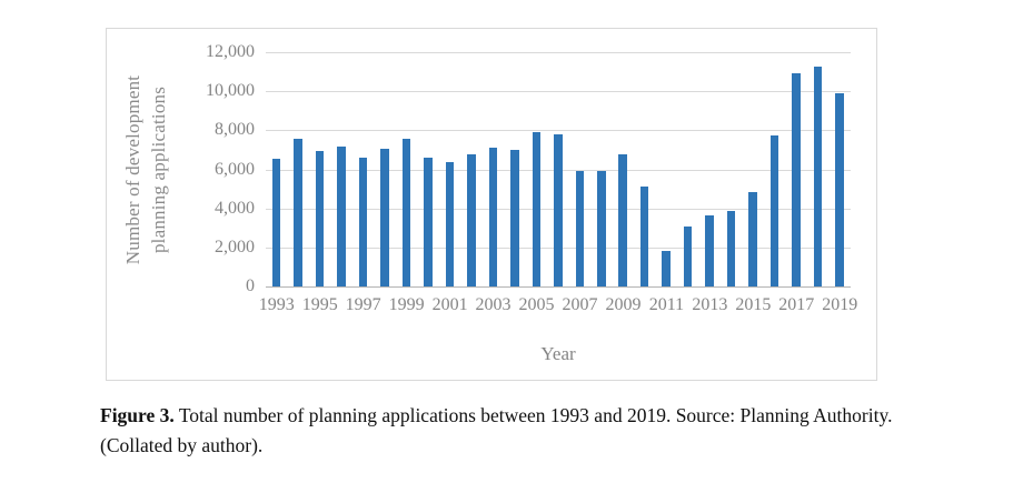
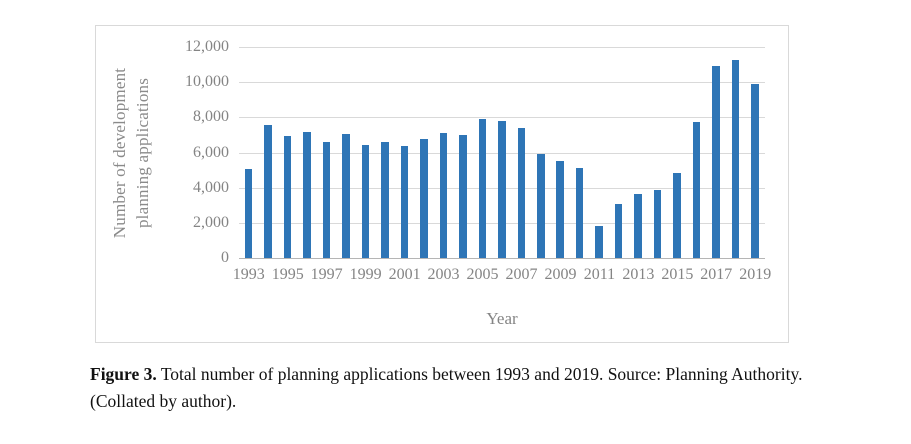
1993: 6600 -> 5100
1999: 7600 -> 6500
2007: 6000 -> 7400
2009: 6800 -> 5600
